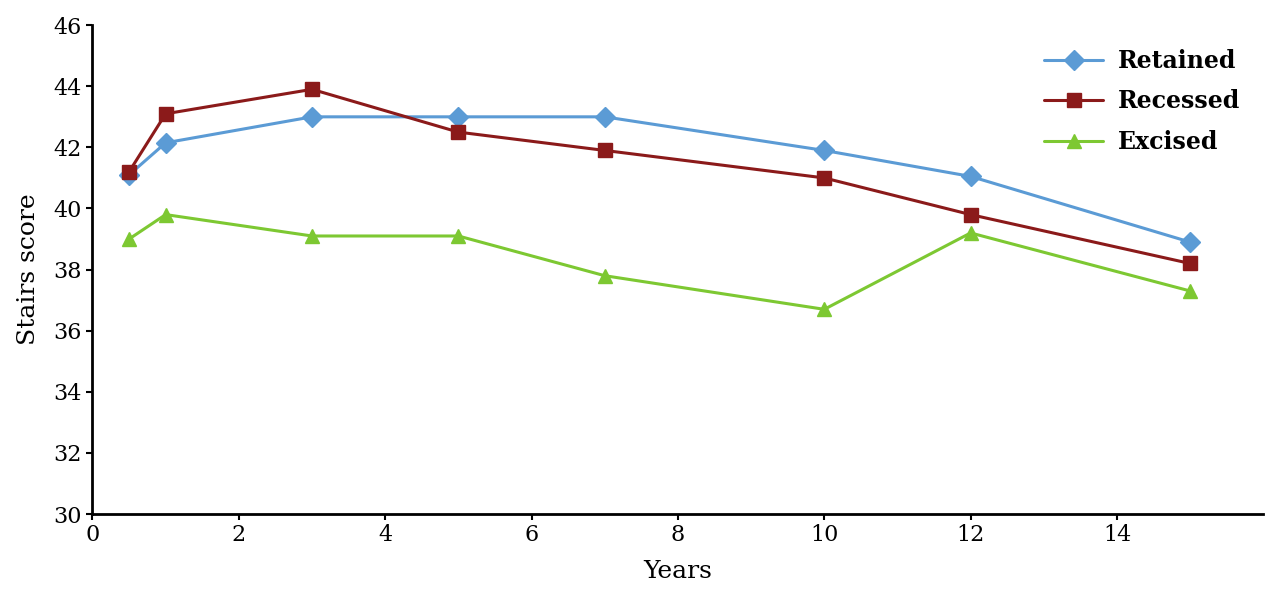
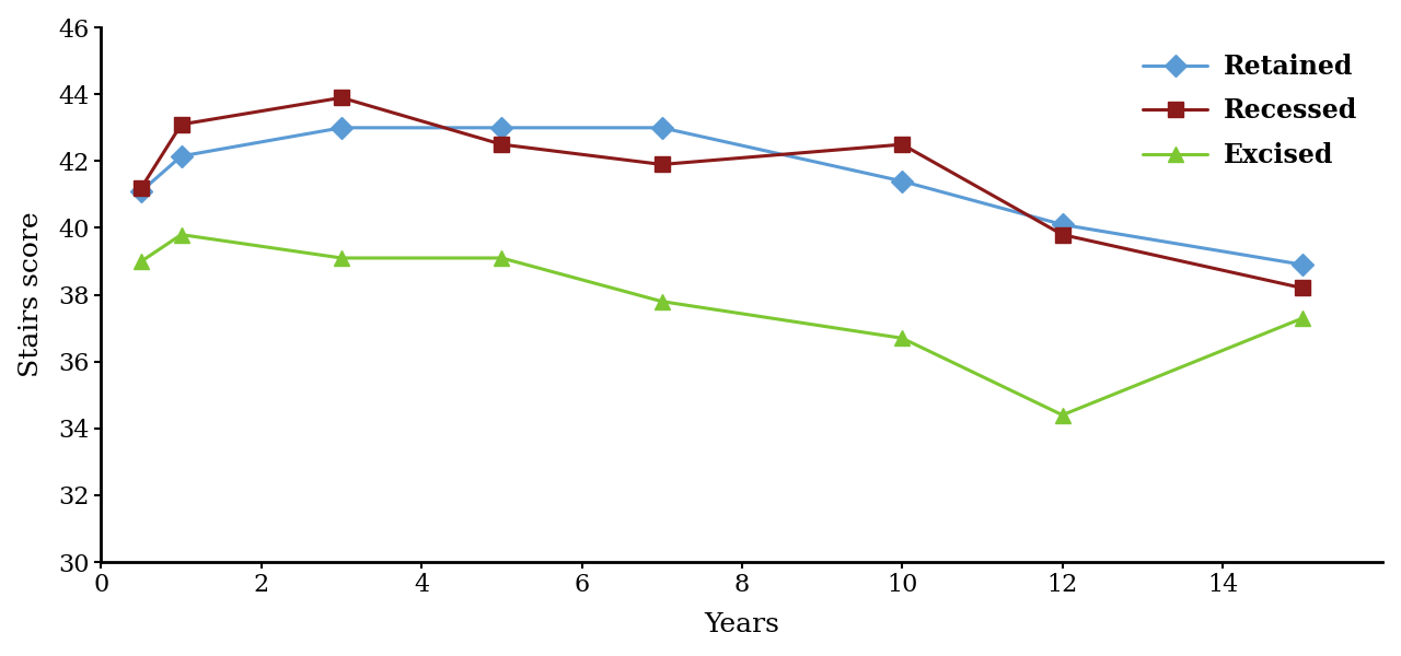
Retained/10: 41.90 -> 41.40
Recessed/10: 41.0 -> 42.5
Retained/12: 41.05 -> 40.10
Excised/12: 39.2 -> 34.4
